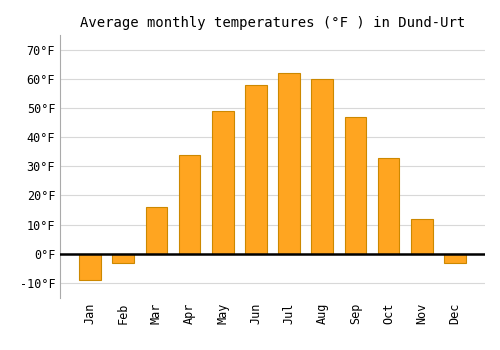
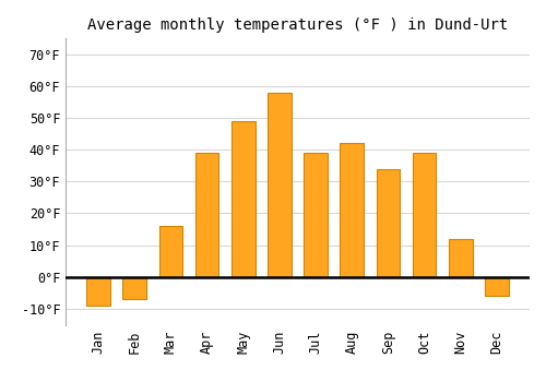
Feb: -3°F -> -7°F
Apr: 34°F -> 39°F
Jul: 62°F -> 39°F
Aug: 60°F -> 42°F
Sep: 47°F -> 34°F
Oct: 33°F -> 39°F
Dec: -3°F -> -6°F
